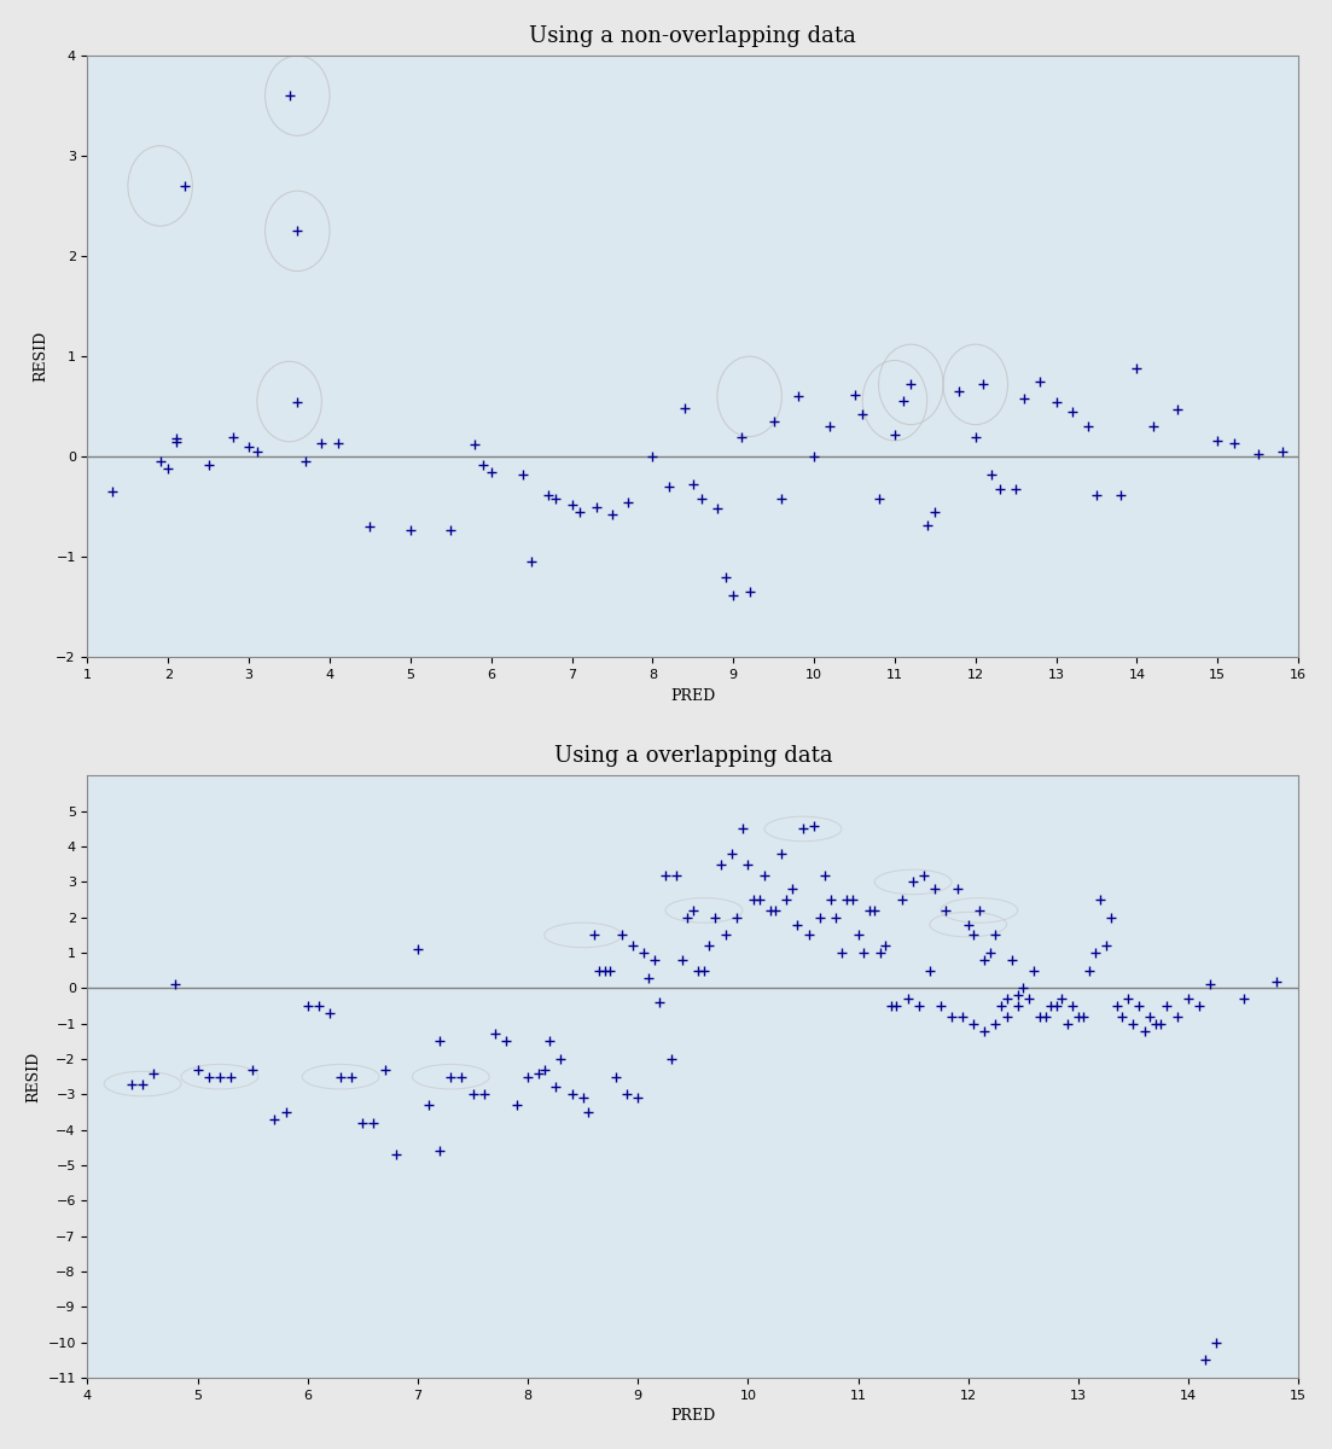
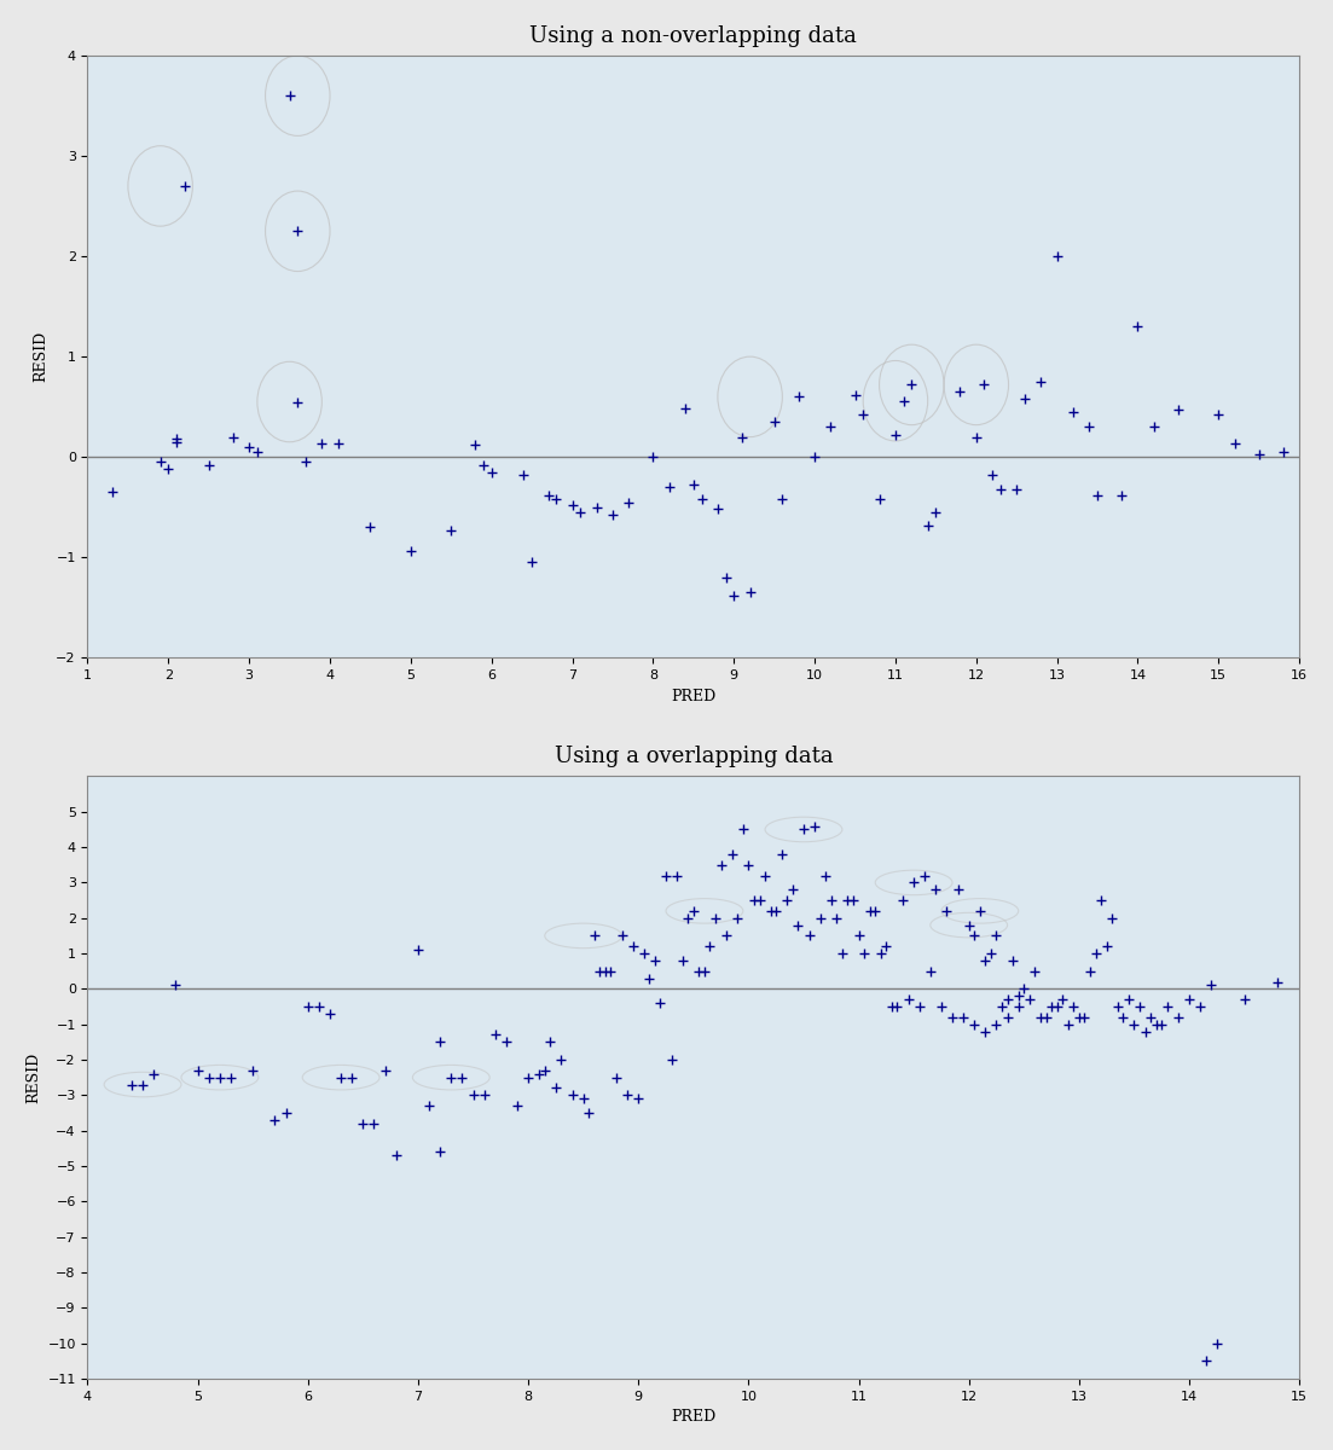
Using a non-overlapping data/5: -0.73 -> -0.94
Using a non-overlapping data/13: 0.55 -> 2.00
Using a non-overlapping data/14: 0.88 -> 1.30
Using a non-overlapping data/15: 0.16 -> 0.42
